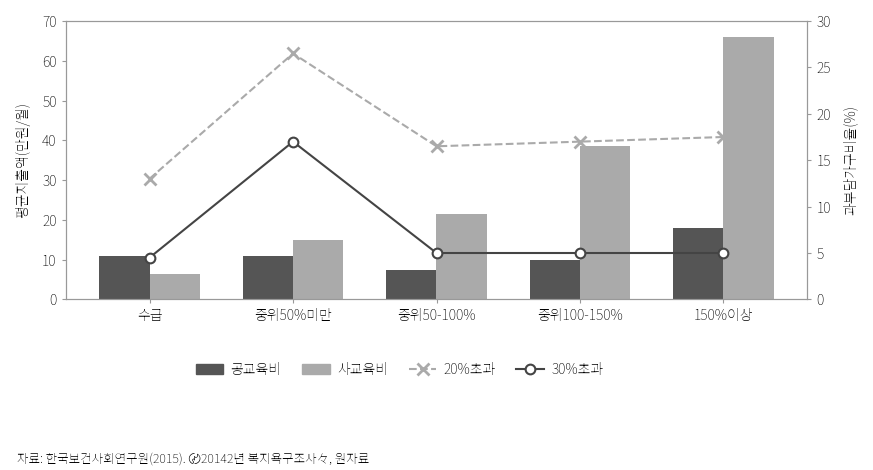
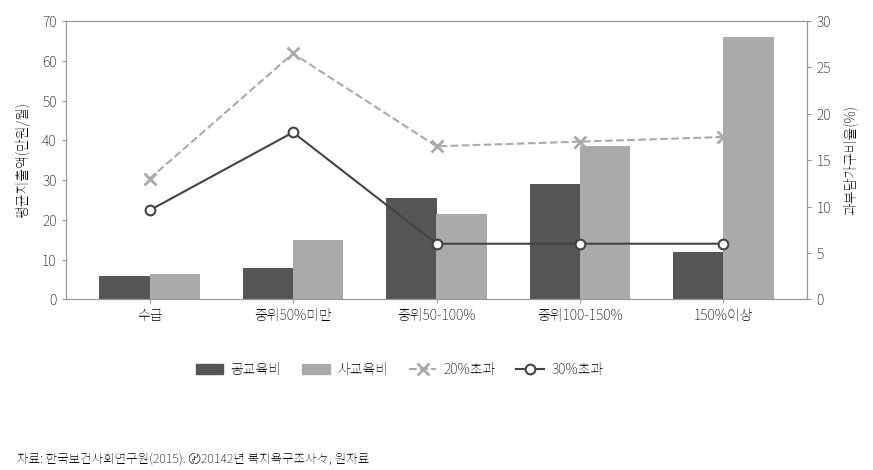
공교육비/수급: 11.0 -> 6.0
30%초과/수급: 4.5 -> 9.6
공교육비/중위50%미만: 11.0 -> 8.0
30%초과/중위50%미만: 17.0 -> 18.0
공교육비/중위50-100%: 7.5 -> 25.5
30%초과/중위50-100%: 5.0 -> 6.0
공교육비/중위100-150%: 10.0 -> 29.0
30%초과/중위100-150%: 5.0 -> 6.0
공교육비/150%이상: 18.0 -> 12.0
30%초과/150%이상: 5.0 -> 6.0
